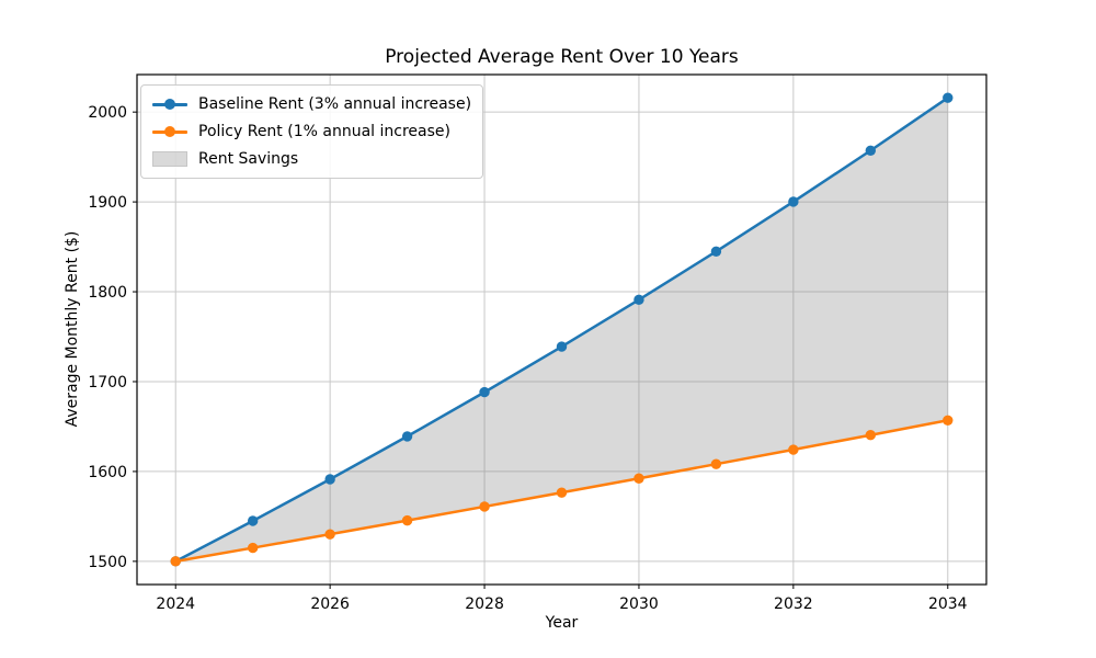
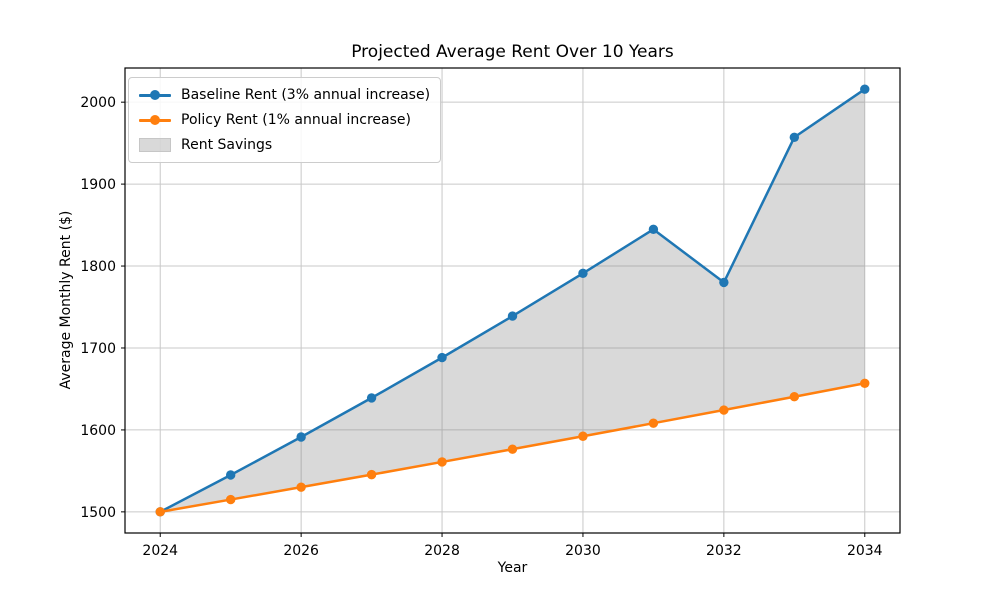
Baseline Rent (3% annual increase)/2032: 1900 -> 1780
